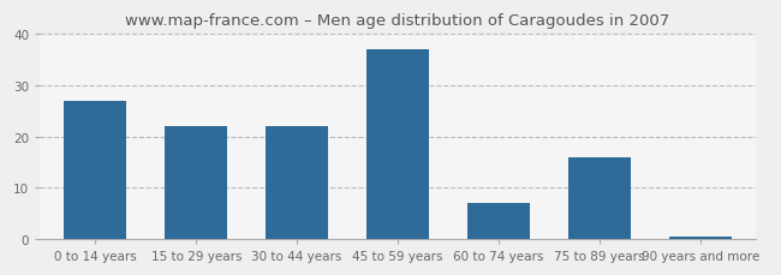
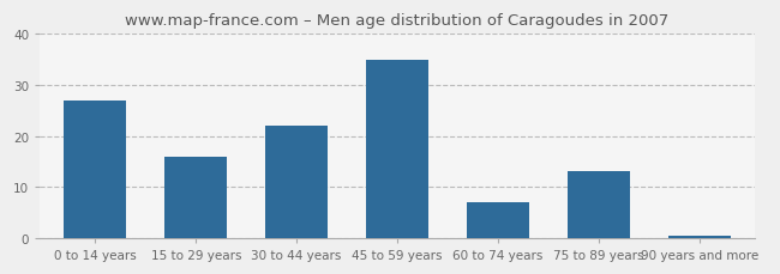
15 to 29 years: 22.0 -> 16.0
45 to 59 years: 37.0 -> 35.0
75 to 89 years: 16.0 -> 13.0
